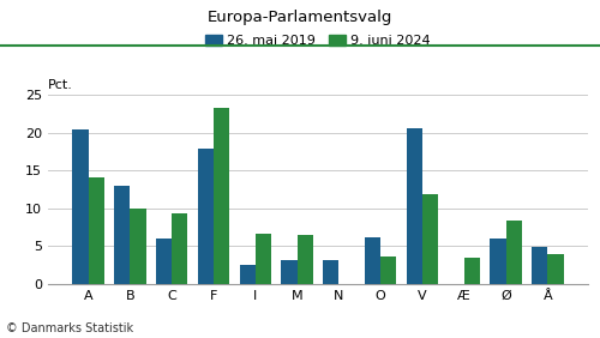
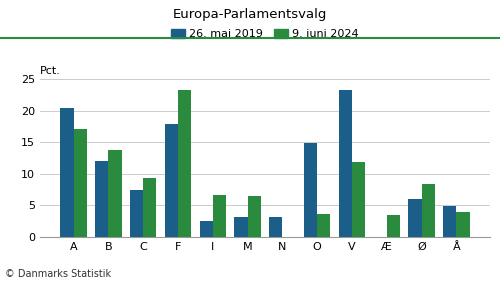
9. juni 2024/A: 14.0 -> 17.0
26. maj 2019/B: 12.9 -> 12.0
9. juni 2024/B: 10.0 -> 13.8
26. maj 2019/C: 6.0 -> 7.4
26. maj 2019/O: 6.2 -> 14.8
26. maj 2019/V: 20.5 -> 23.2
